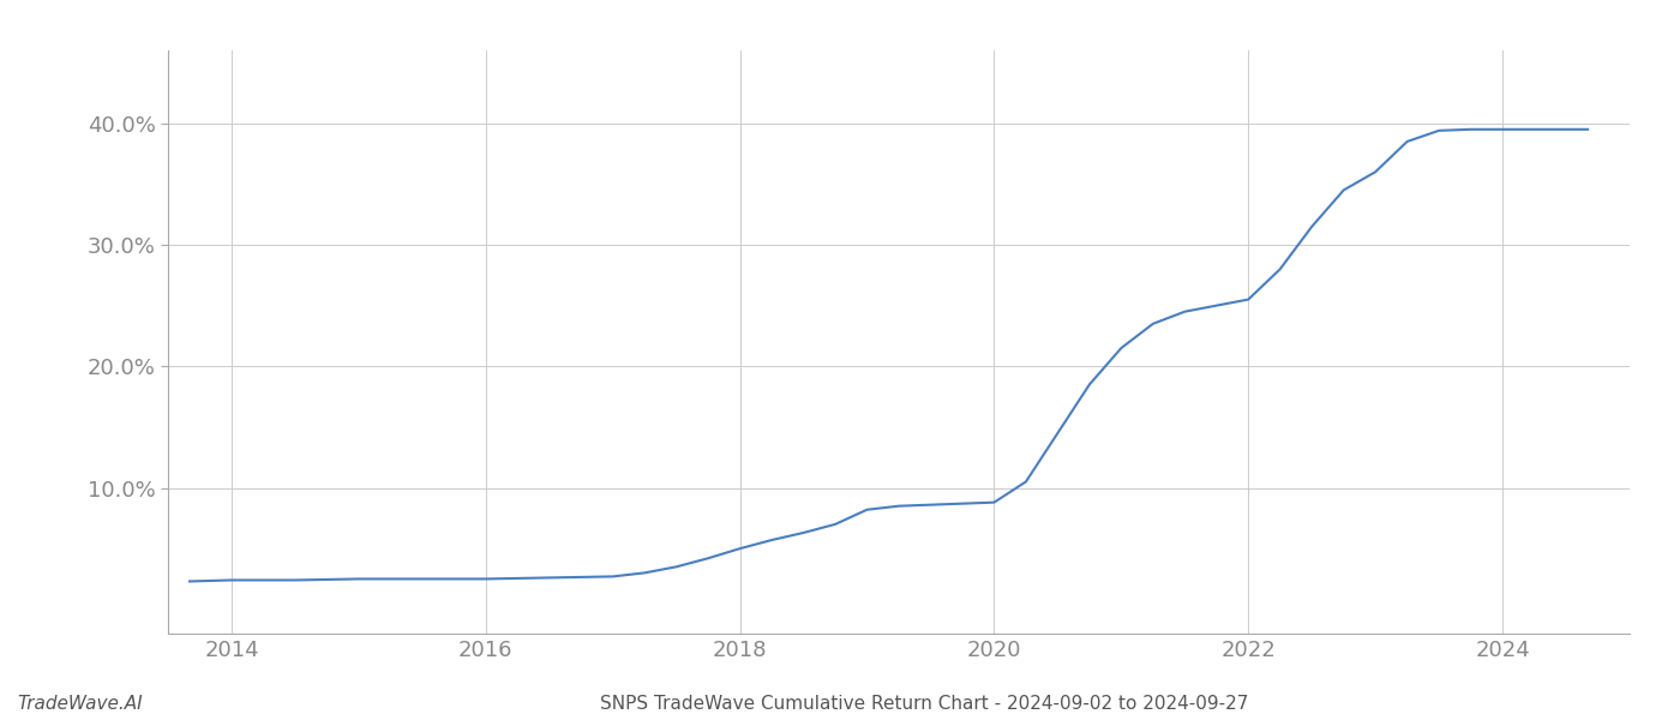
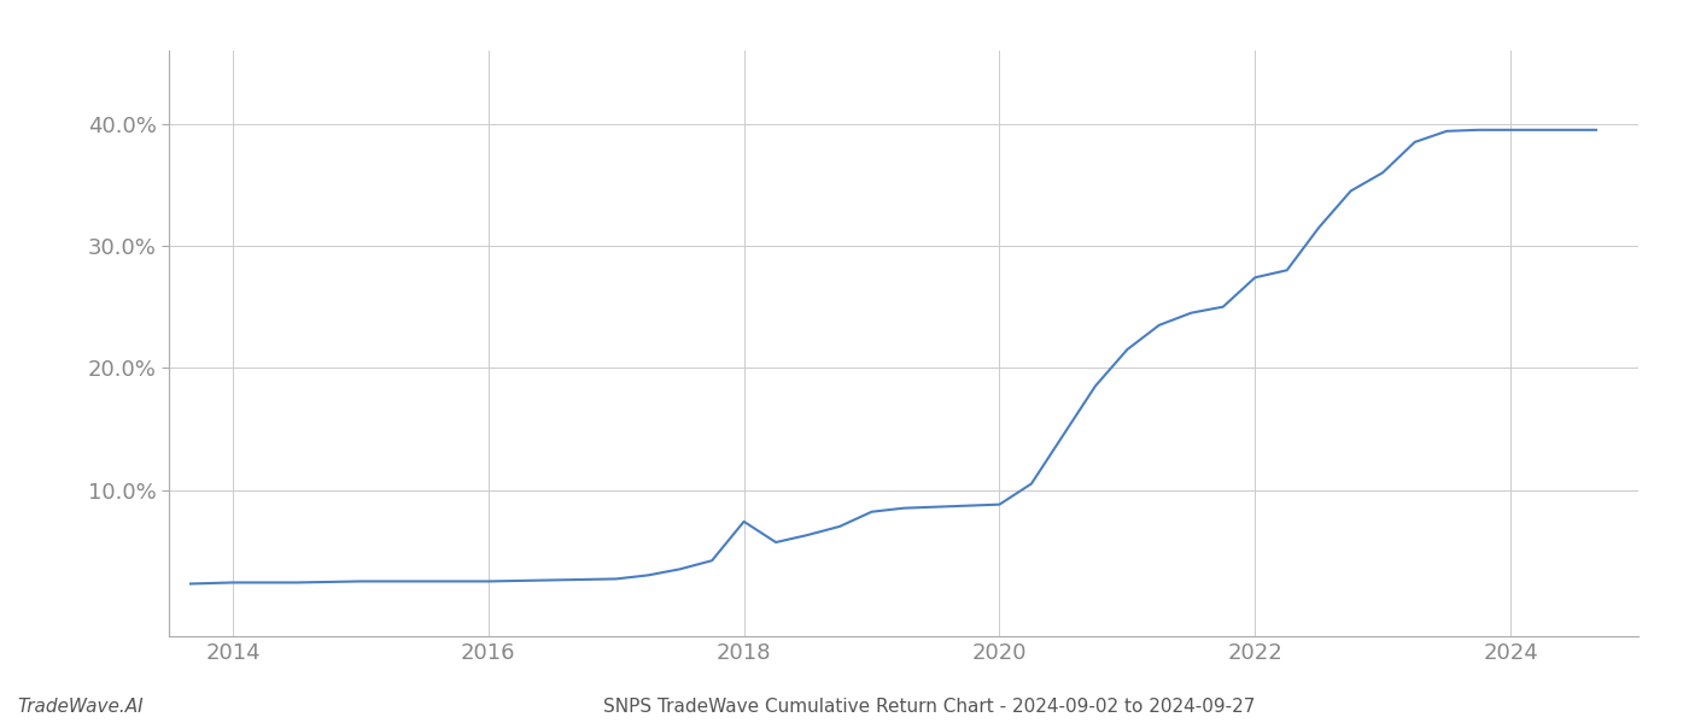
2018: 5.0% -> 7.4%
2022: 25.5% -> 27.4%
